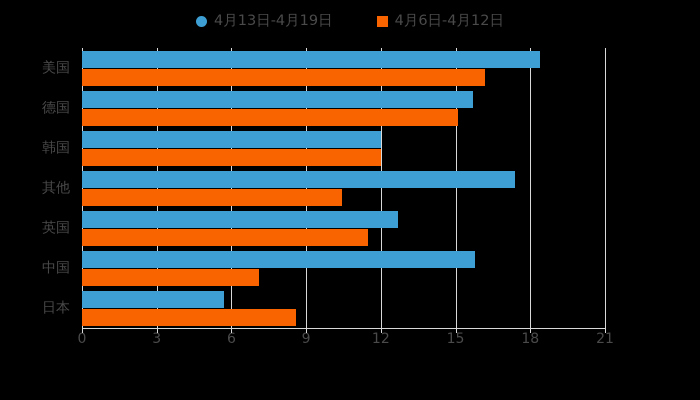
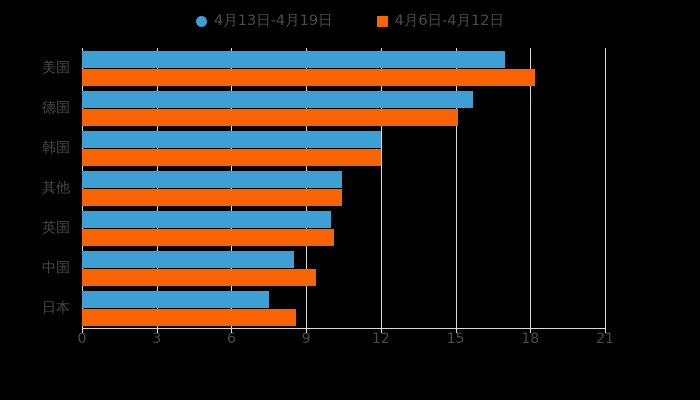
4月13日-4月19日/美国: 18.4 -> 17.0
4月6日-4月12日/美国: 16.2 -> 18.2
4月13日-4月19日/其他: 17.4 -> 10.4
4月13日-4月19日/英国: 12.7 -> 10.0
4月6日-4月12日/英国: 11.5 -> 10.1
4月13日-4月19日/中国: 15.8 -> 8.5
4月6日-4月12日/中国: 7.1 -> 9.4
4月13日-4月19日/日本: 5.7 -> 7.5
